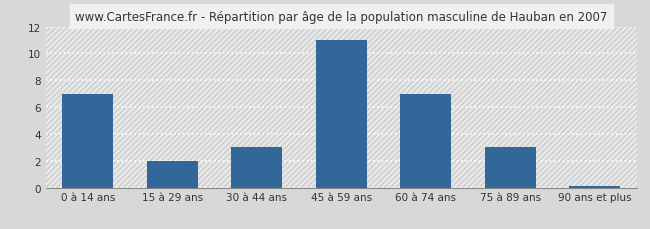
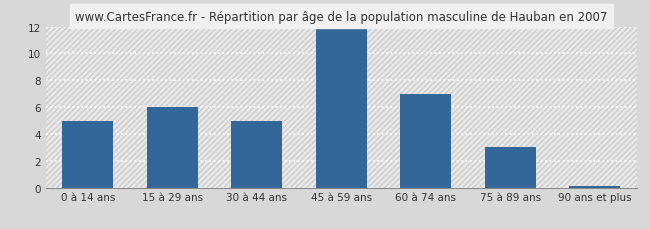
0 à 14 ans: 7.0 -> 5.0
15 à 29 ans: 2.0 -> 6.0
30 à 44 ans: 3.0 -> 5.0
45 à 59 ans: 11.0 -> 12.0
